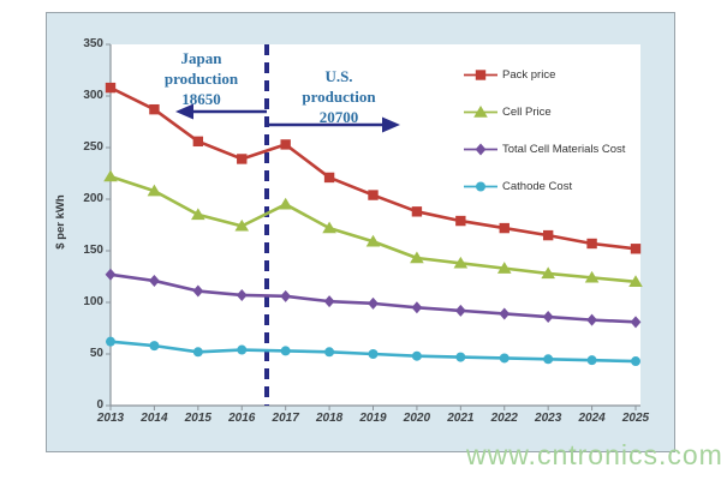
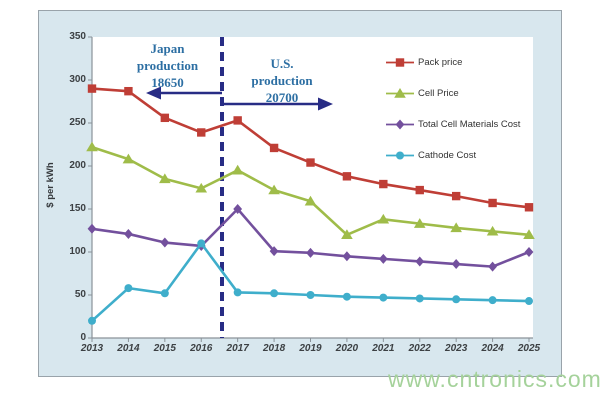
Pack price/2013: 310 -> 290
Cathode Cost/2013: 60 -> 20
Cathode Cost/2016: 50 -> 110
Total Cell Materials Cost/2017: 110 -> 150
Cell Price/2020: 140 -> 120
Total Cell Materials Cost/2025: 80 -> 100
